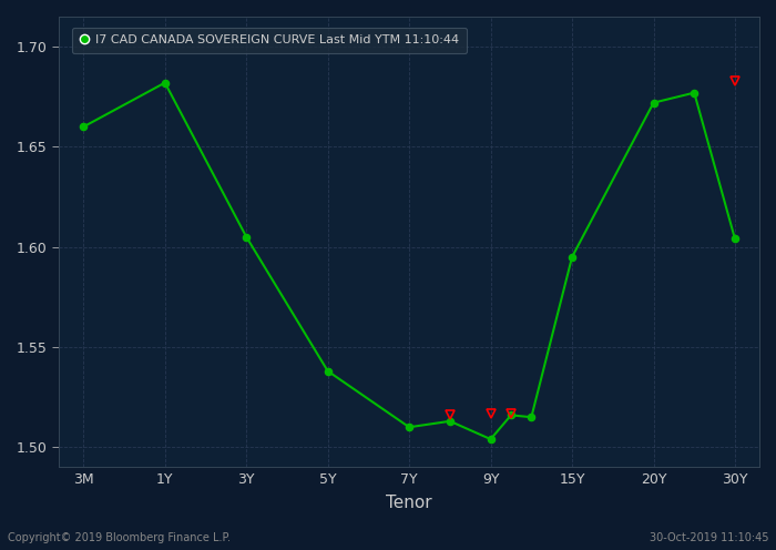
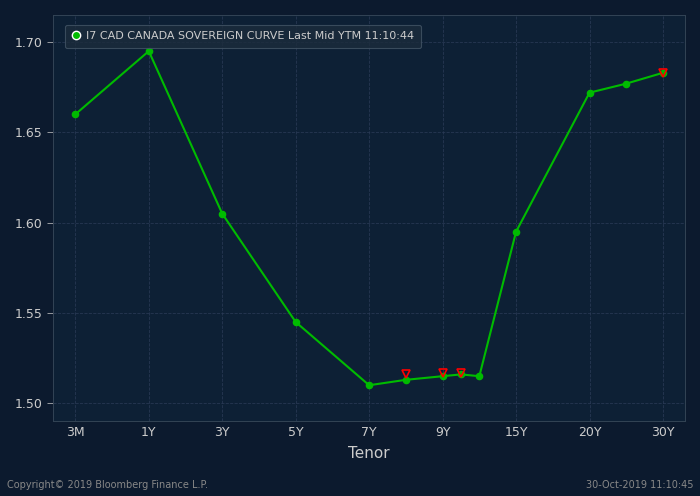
1Y: 1.682 -> 1.695
5Y: 1.538 -> 1.545
9Y: 1.504 -> 1.515
30Y: 1.604 -> 1.683
